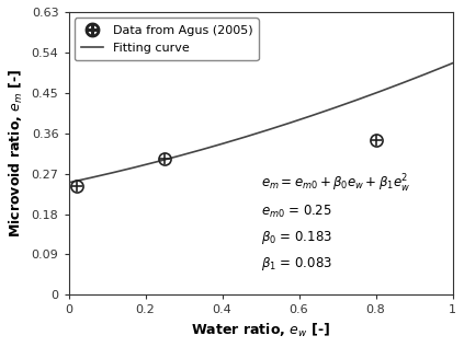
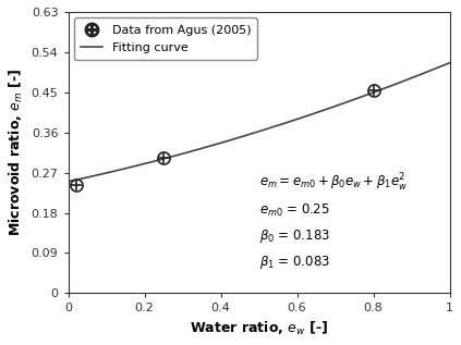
Data from Agus (2005)/0.8: 0.345 -> 0.455
